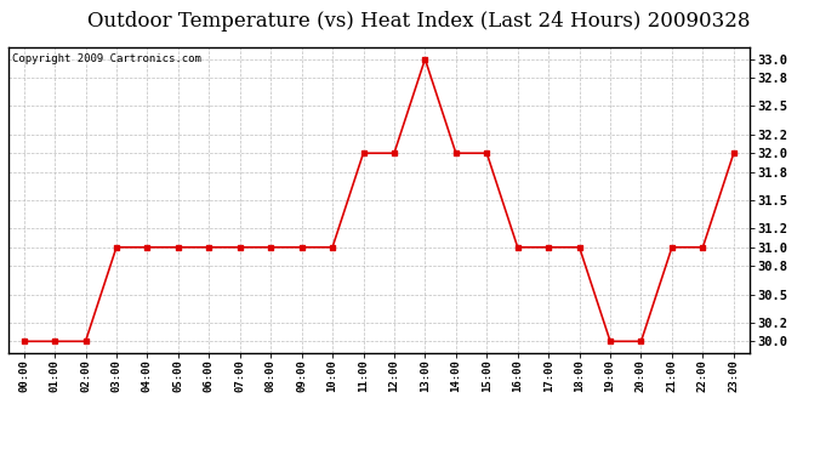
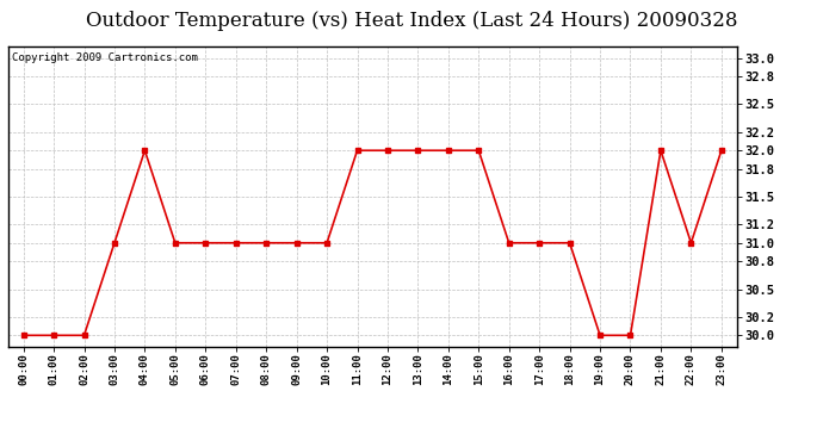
04:00: 31 -> 32
13:00: 33 -> 32
21:00: 31 -> 32
